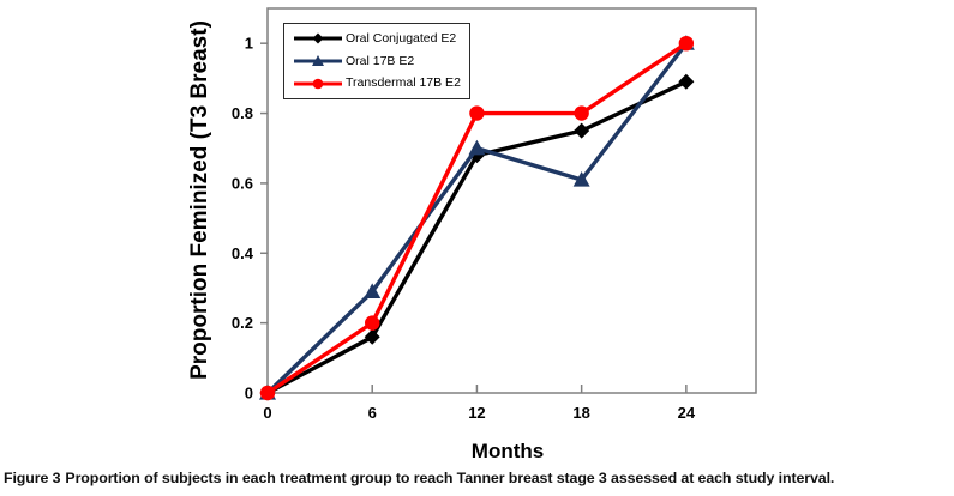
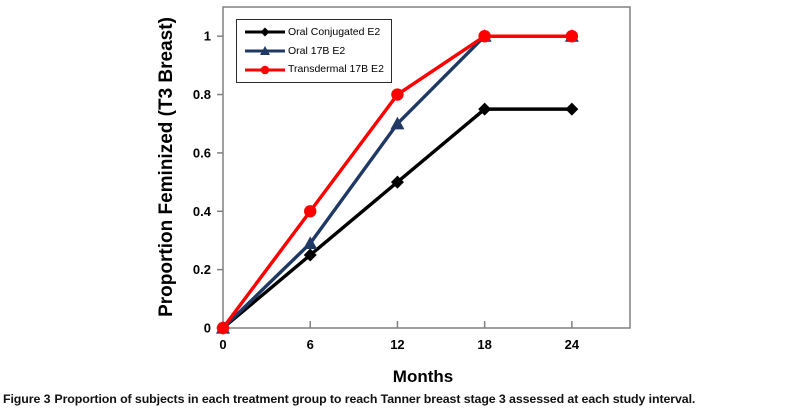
Oral Conjugated E2/6: 0.16 -> 0.25
Transdermal 17B E2/6: 0.2 -> 0.4
Oral Conjugated E2/12: 0.68 -> 0.50
Oral 17B E2/18: 0.61 -> 1.00
Transdermal 17B E2/18: 0.8 -> 1.0
Oral Conjugated E2/24: 0.89 -> 0.75
